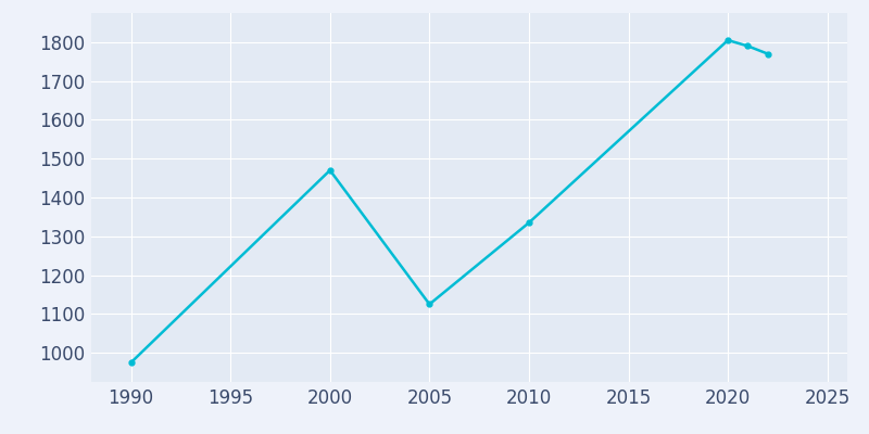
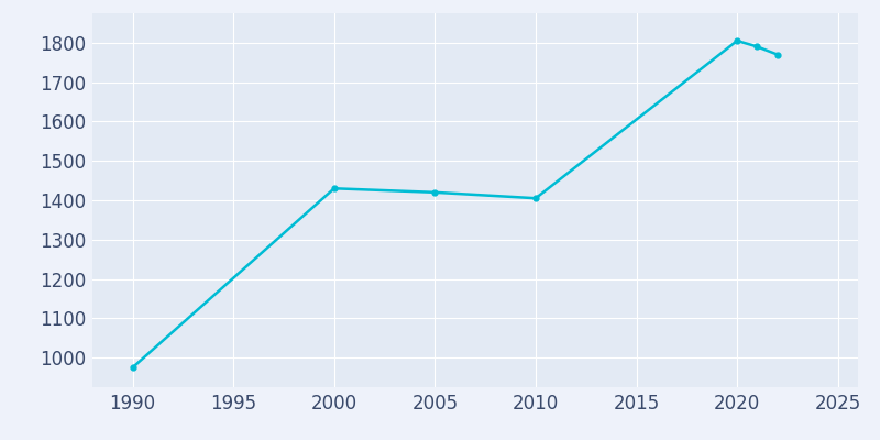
2000: 1470 -> 1430
2005: 1125 -> 1420
2010: 1335 -> 1405
